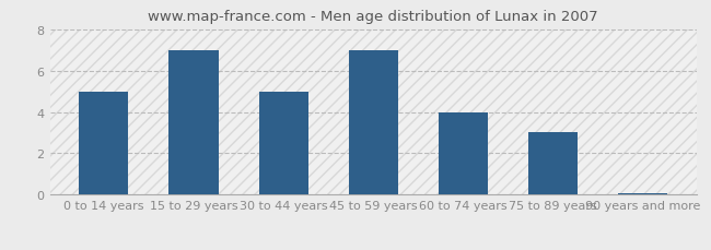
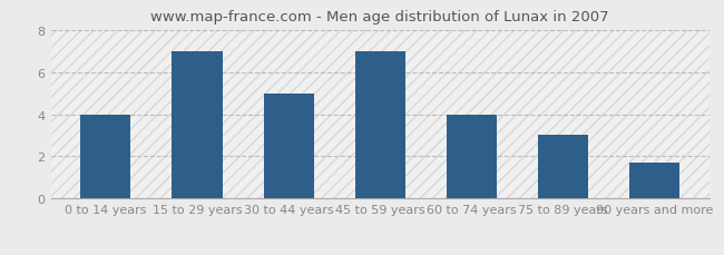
0 to 14 years: 5.0 -> 4.0
90 years and more: 0.1 -> 1.7
